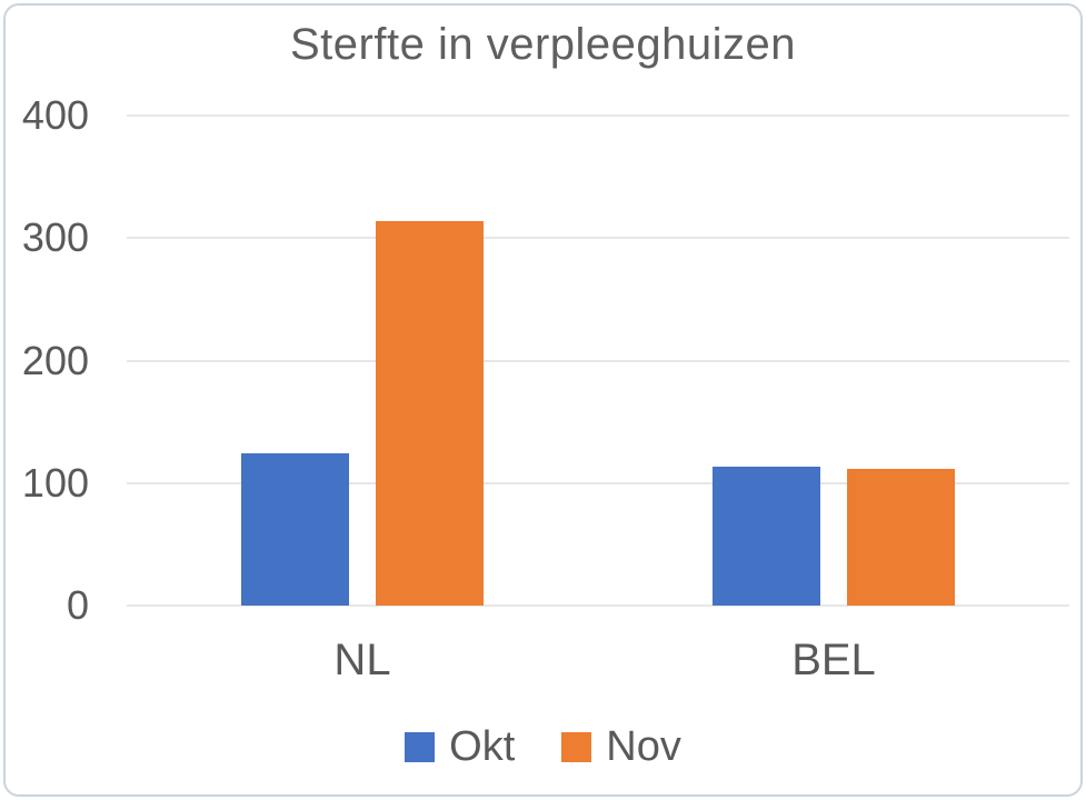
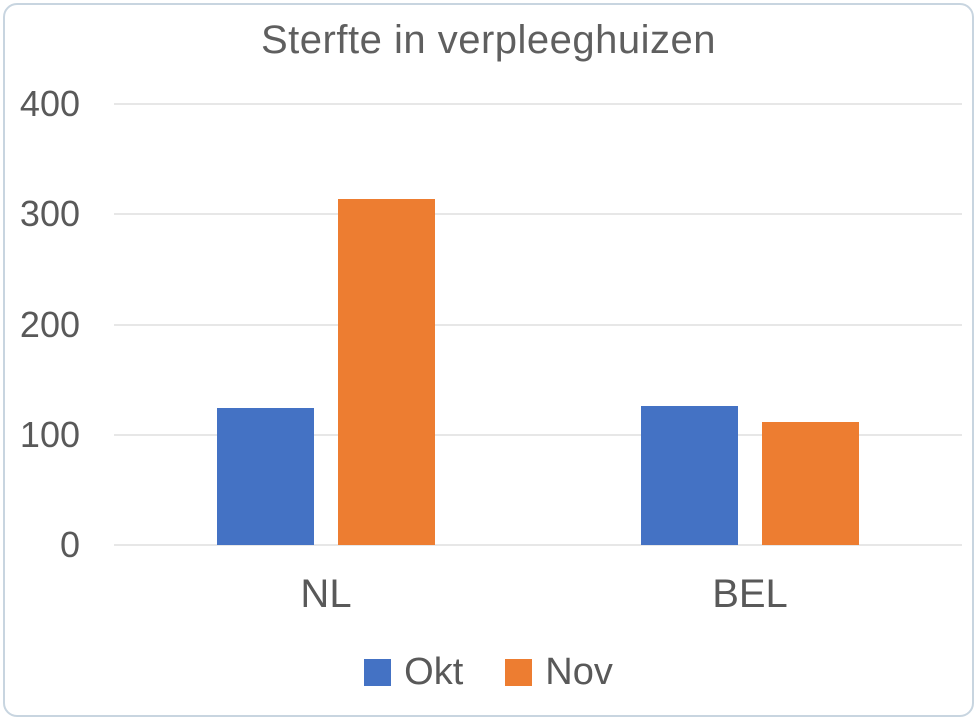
Okt/BEL: 113 -> 126
